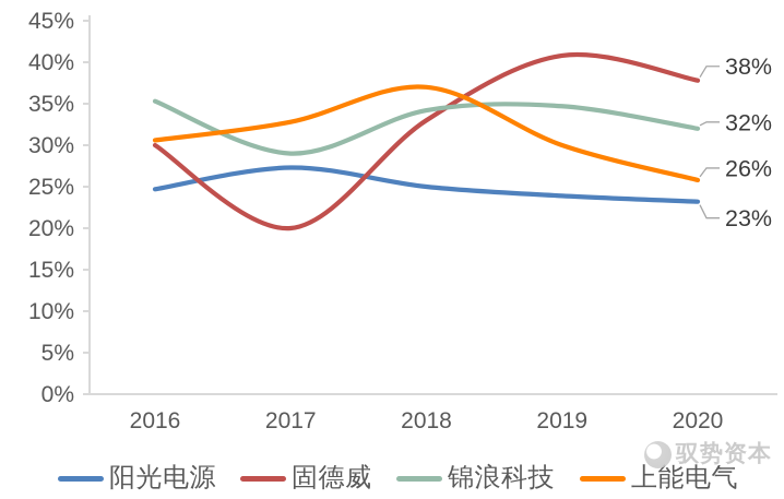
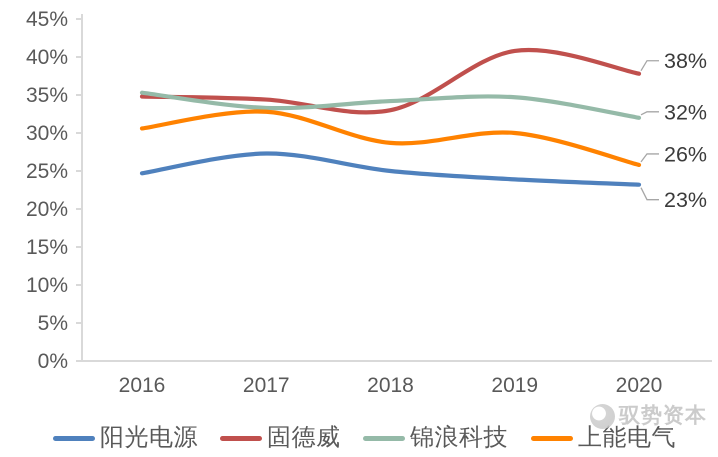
固德威/2016: 30% -> 35%
固德威/2017: 20% -> 34%
锦浪科技/2017: 29% -> 33%
上能电气/2018: 37% -> 29%
